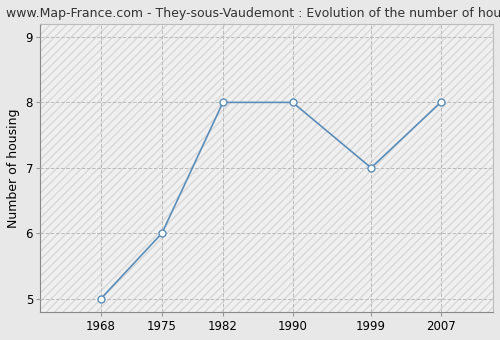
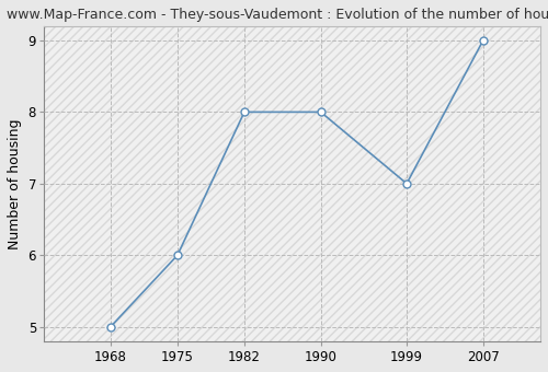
2007: 8 -> 9
